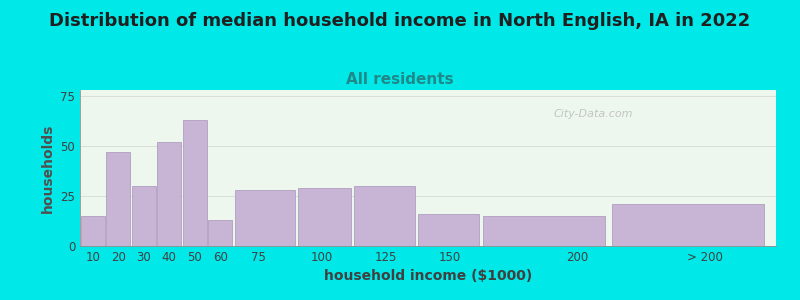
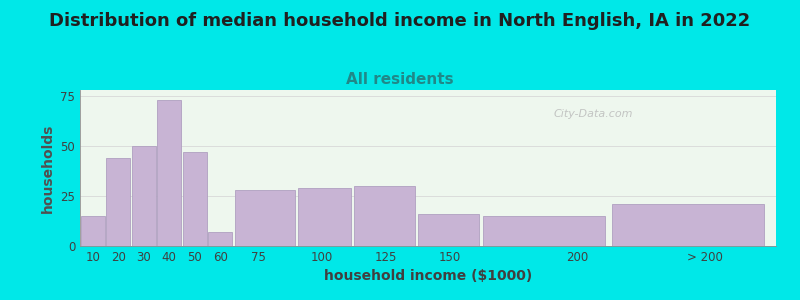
20: 47 -> 44
30: 30 -> 50
40: 52 -> 73
50: 63 -> 47
60: 13 -> 7
